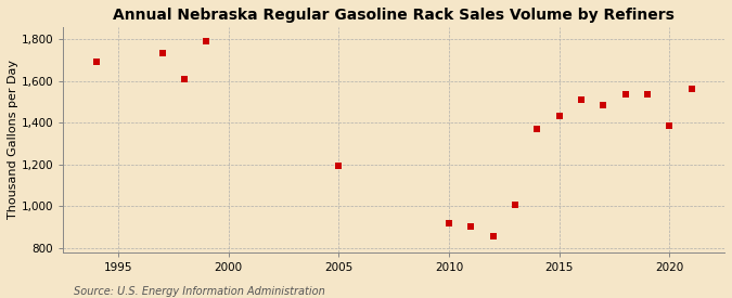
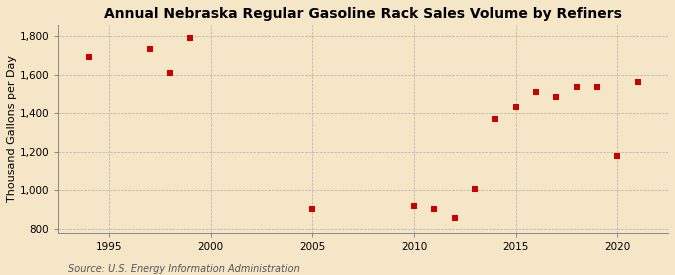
2005: 1,200 -> 900
2020: 1,380 -> 1,180
